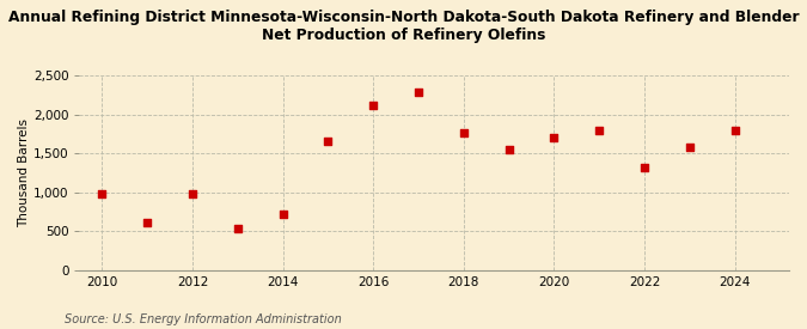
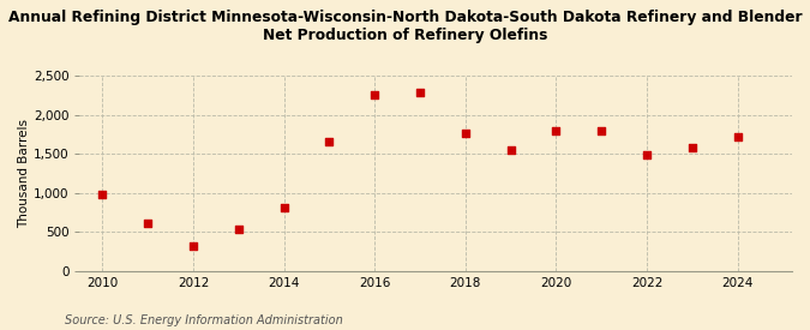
2012: 980 -> 320
2014: 720 -> 810
2016: 2,120 -> 2,250
2020: 1,700 -> 1,800
2022: 1,320 -> 1,480
2024: 1,800 -> 1,720
